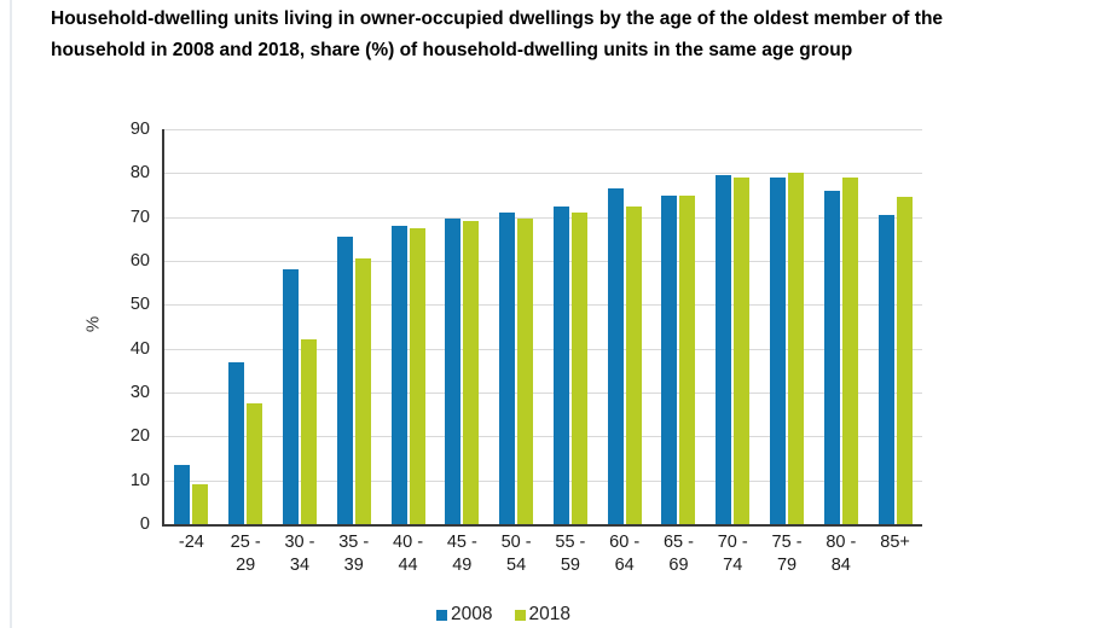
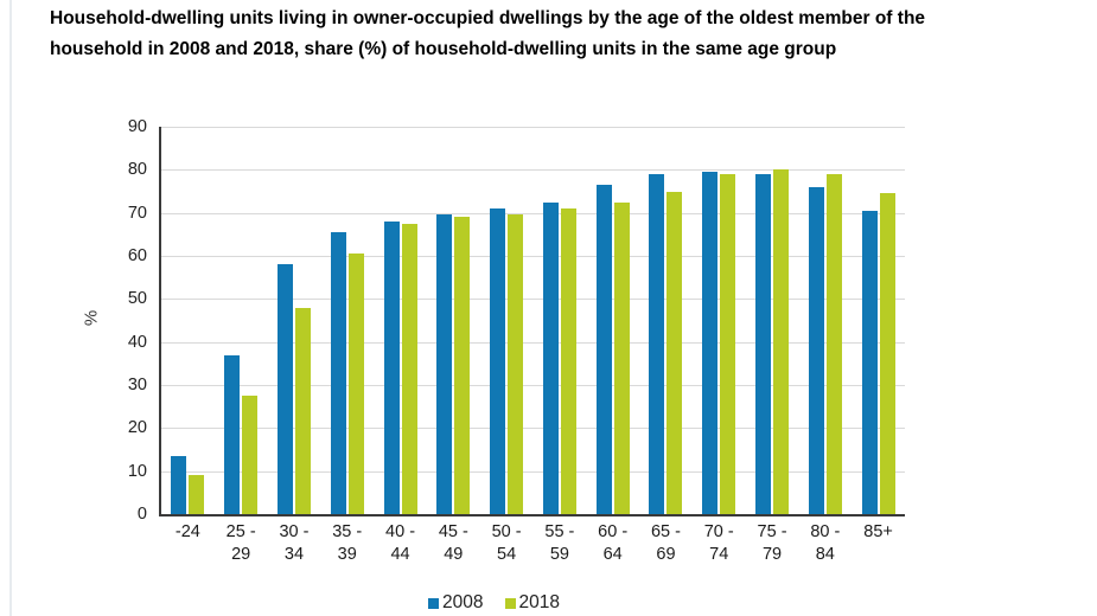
2018/30 - 34: 42 -> 48
2008/65 - 69: 75 -> 79
